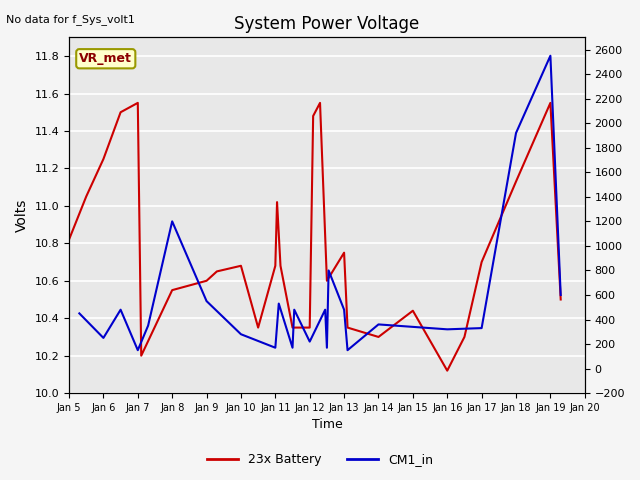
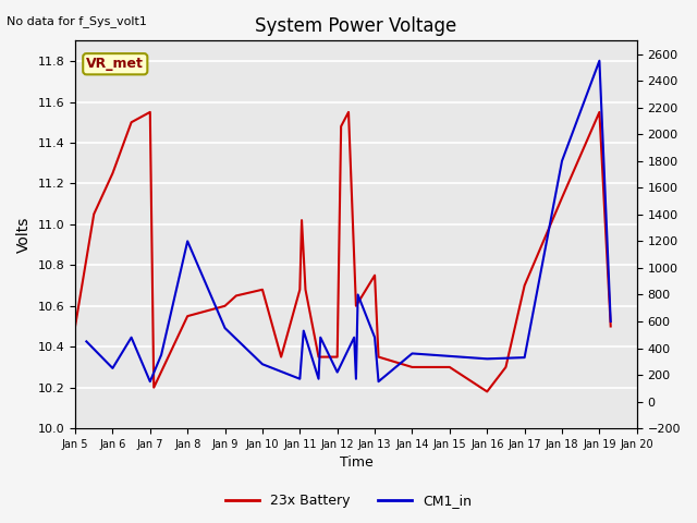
23x Battery/Jan 5: 10.82 -> 10.50
23x Battery/Jan 15: 10.44 -> 10.30
23x Battery/Jan 16: 10.12 -> 10.18
CM1_in/Jan 18: 1920 -> 1800
